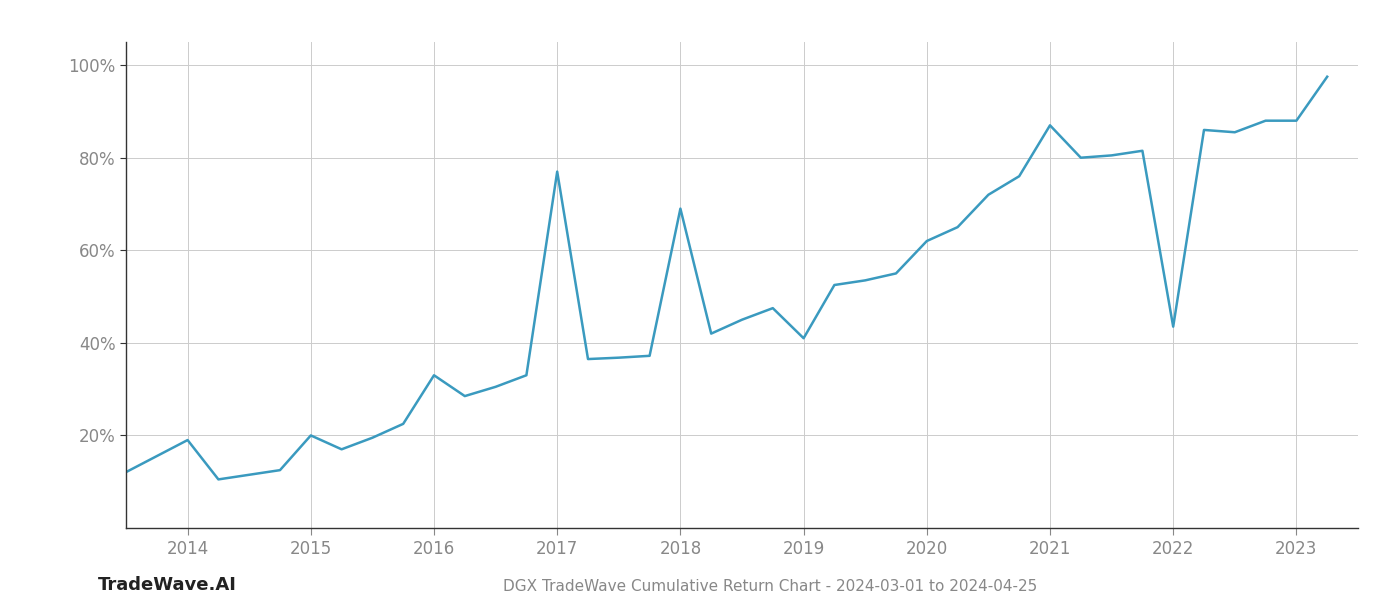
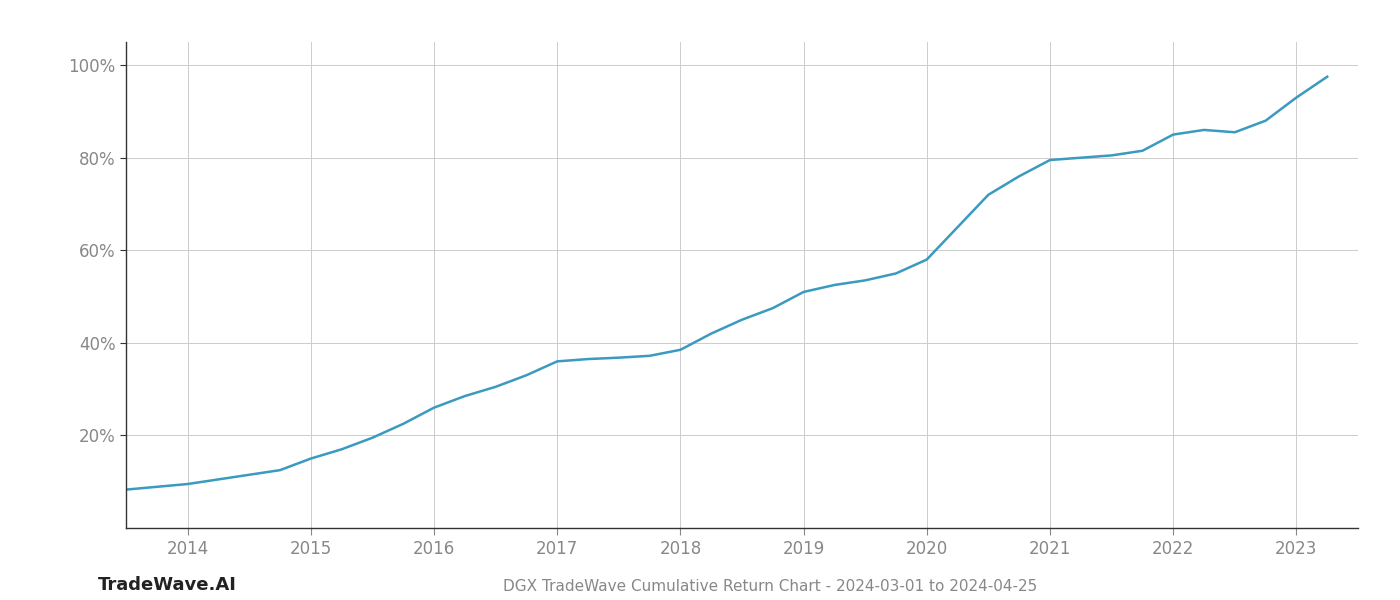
2014: 19.0% -> 9.5%
2015: 20.0% -> 15.0%
2016: 33.0% -> 26.0%
2017: 77.0% -> 36.0%
2018: 69.0% -> 38.5%
2019: 41.0% -> 51.0%
2020: 62.0% -> 58.0%
2021: 87.0% -> 79.5%
2022: 43.5% -> 85.0%
2023: 88.0% -> 93.0%
